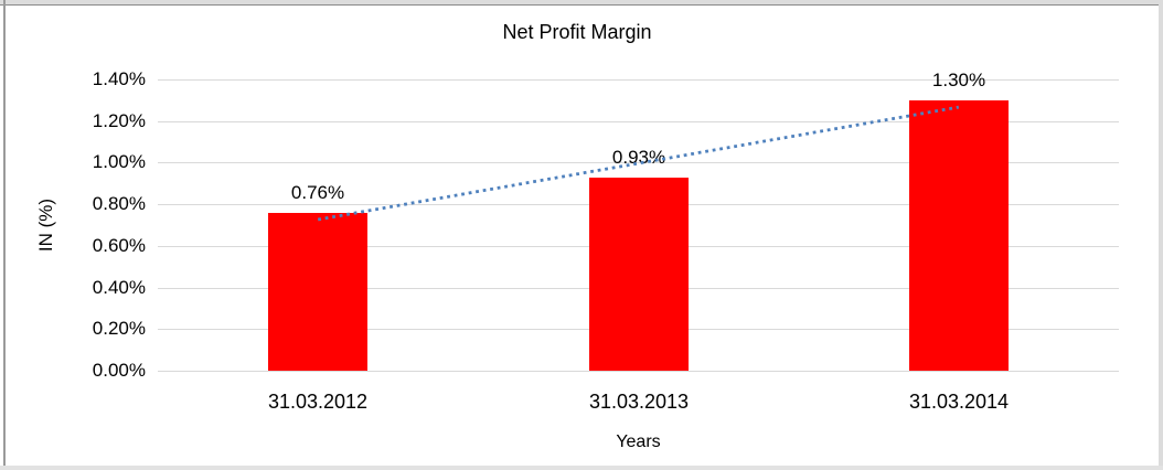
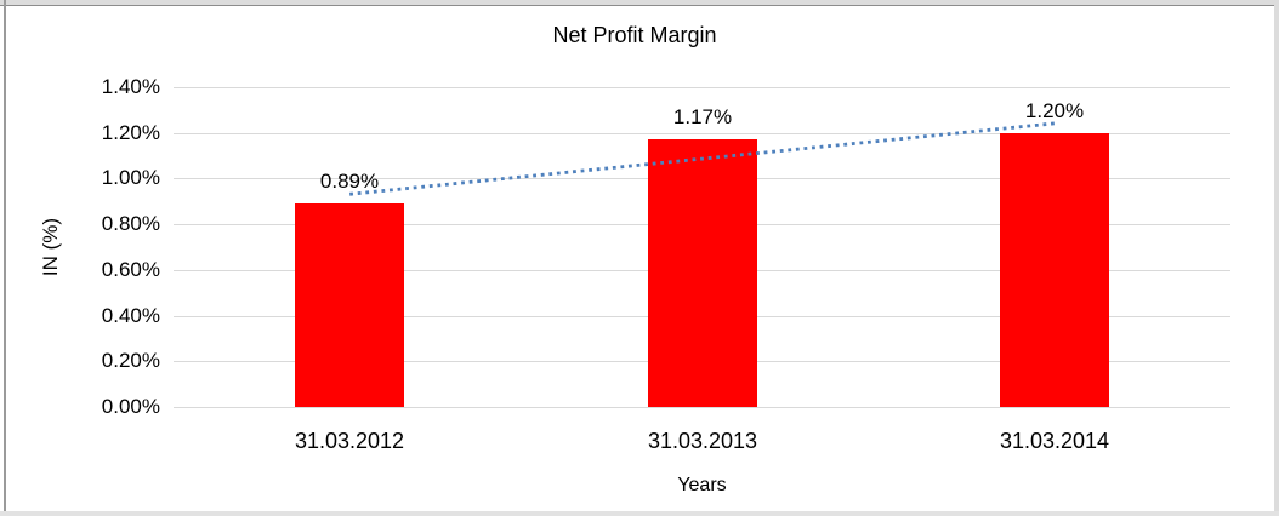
31.03.2012: 0.76% -> 0.89%
31.03.2013: 0.93% -> 1.17%
31.03.2014: 1.30% -> 1.20%
